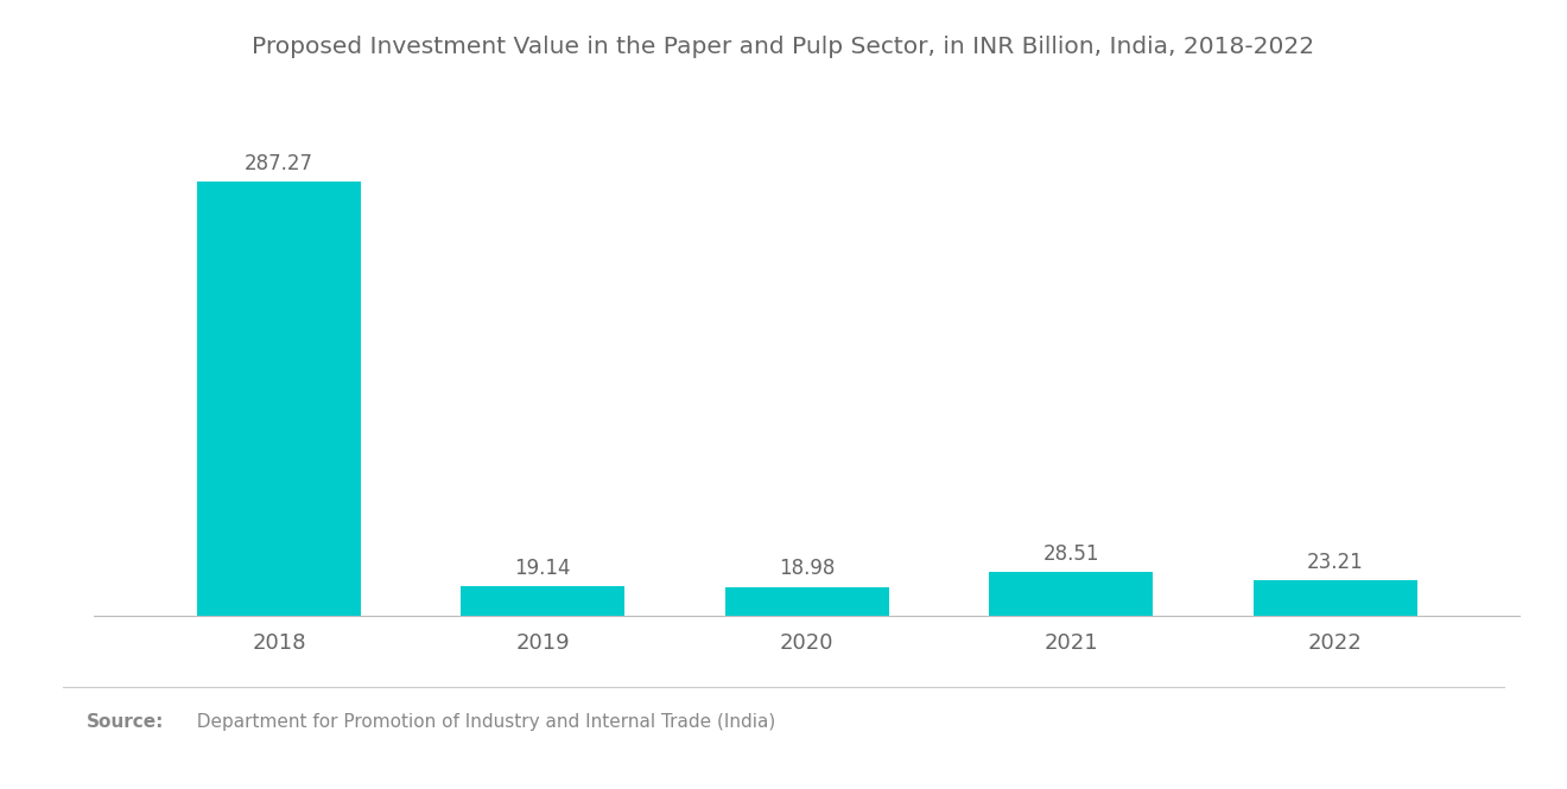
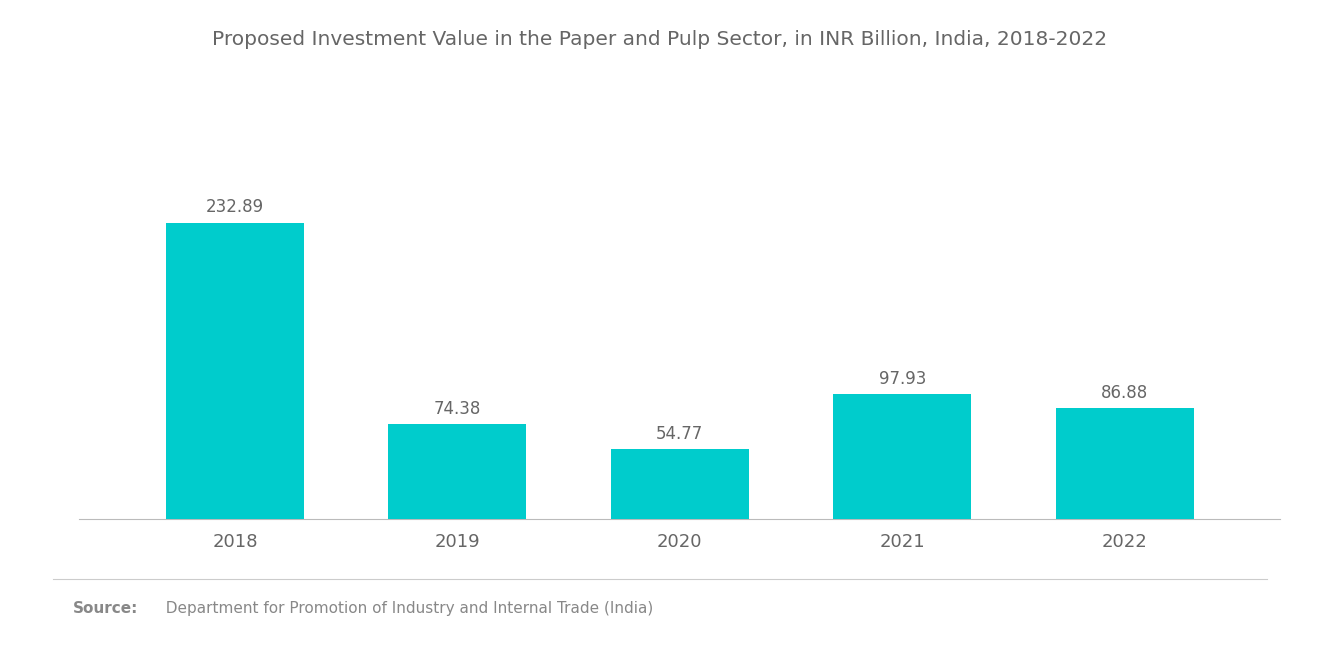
2018: 287.27 -> 232.89
2019: 19.14 -> 74.38
2020: 18.98 -> 54.77
2021: 28.51 -> 97.93
2022: 23.21 -> 86.88
